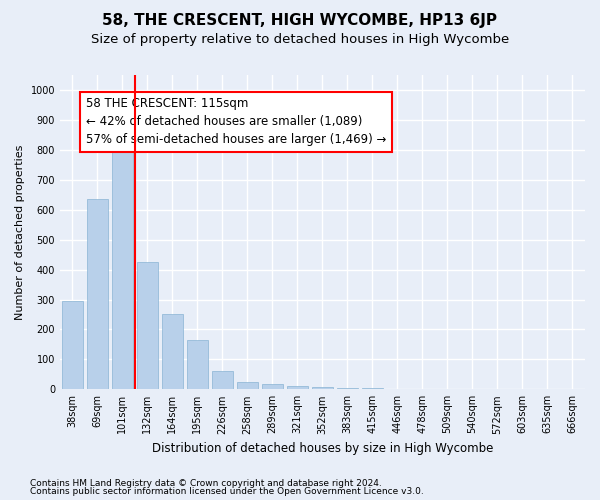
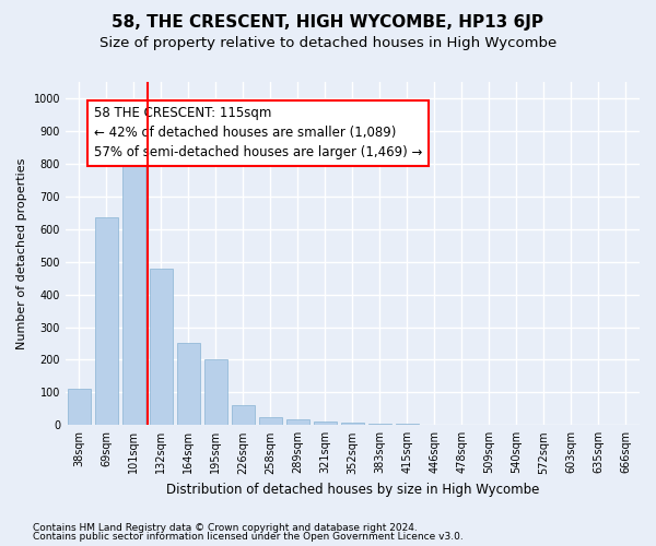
38sqm: 295 -> 110
132sqm: 425 -> 480
195sqm: 165 -> 200
